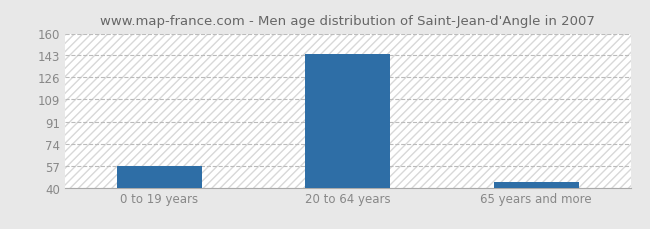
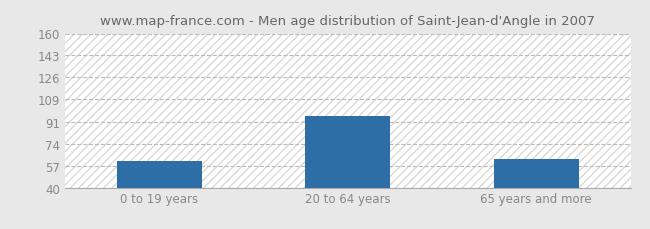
0 to 19 years: 57 -> 61
20 to 64 years: 144 -> 96
65 years and more: 44 -> 62
